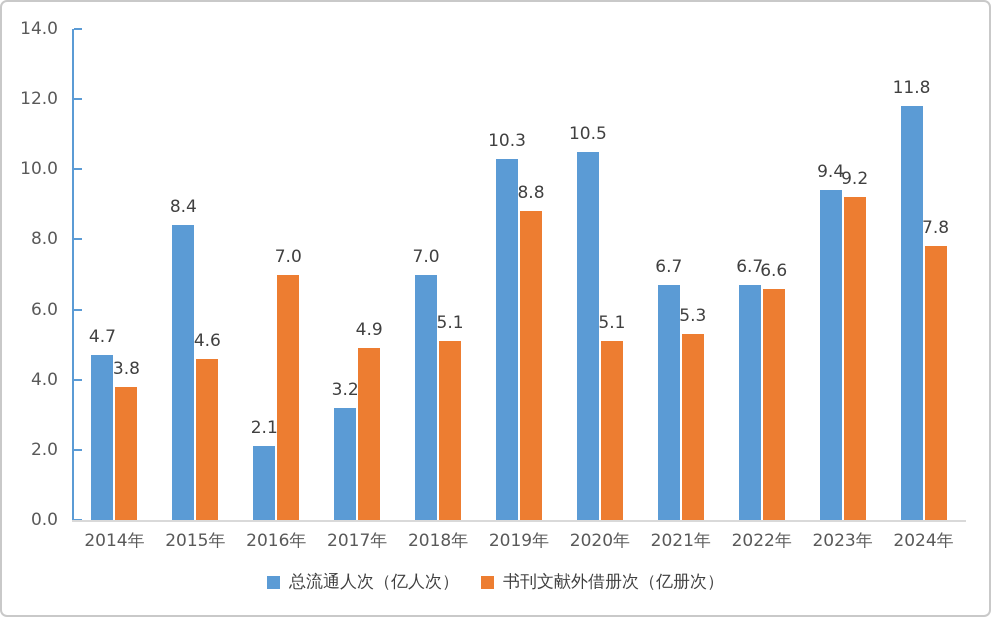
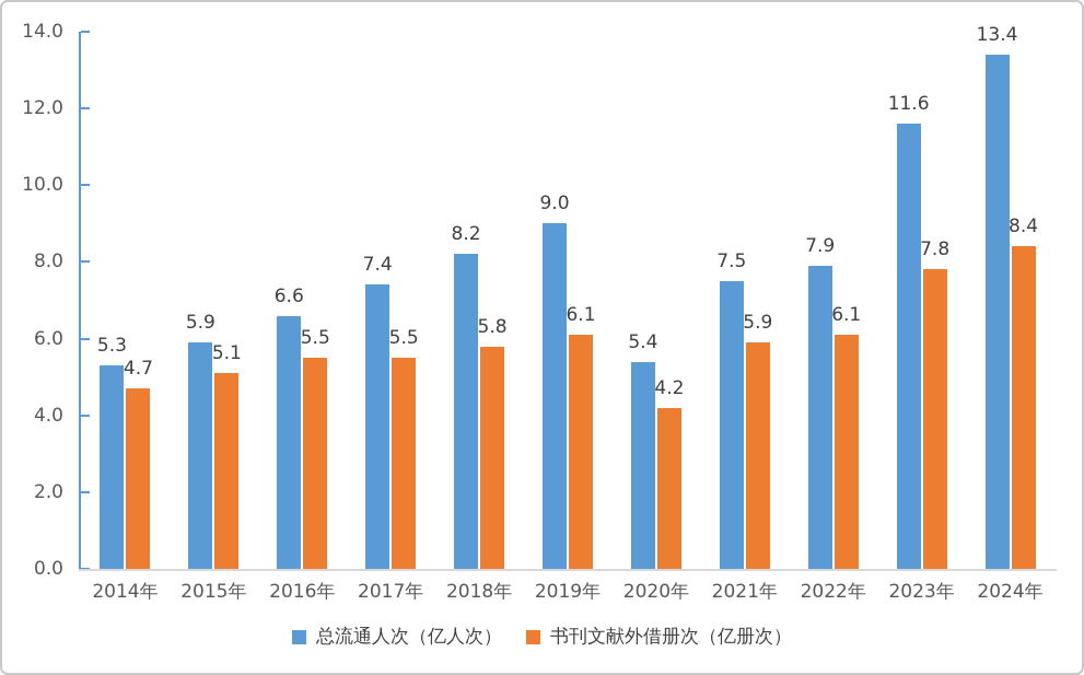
总流通人次（亿人次）/2014年: 4.7 -> 5.3
书刊文献外借册次（亿册次）/2014年: 3.8 -> 4.7
总流通人次（亿人次）/2015年: 8.4 -> 5.9
书刊文献外借册次（亿册次）/2015年: 4.6 -> 5.1
总流通人次（亿人次）/2016年: 2.1 -> 6.6
书刊文献外借册次（亿册次）/2016年: 7.0 -> 5.5
总流通人次（亿人次）/2017年: 3.2 -> 7.4
书刊文献外借册次（亿册次）/2017年: 4.9 -> 5.5
总流通人次（亿人次）/2018年: 7.0 -> 8.2
书刊文献外借册次（亿册次）/2018年: 5.1 -> 5.8
总流通人次（亿人次）/2019年: 10.3 -> 9.0
书刊文献外借册次（亿册次）/2019年: 8.8 -> 6.1
总流通人次（亿人次）/2020年: 10.5 -> 5.4
书刊文献外借册次（亿册次）/2020年: 5.1 -> 4.2
总流通人次（亿人次）/2021年: 6.7 -> 7.5
书刊文献外借册次（亿册次）/2021年: 5.3 -> 5.9
总流通人次（亿人次）/2022年: 6.7 -> 7.9
书刊文献外借册次（亿册次）/2022年: 6.6 -> 6.1
总流通人次（亿人次）/2023年: 9.4 -> 11.6
书刊文献外借册次（亿册次）/2023年: 9.2 -> 7.8
总流通人次（亿人次）/2024年: 11.8 -> 13.4
书刊文献外借册次（亿册次）/2024年: 7.8 -> 8.4
